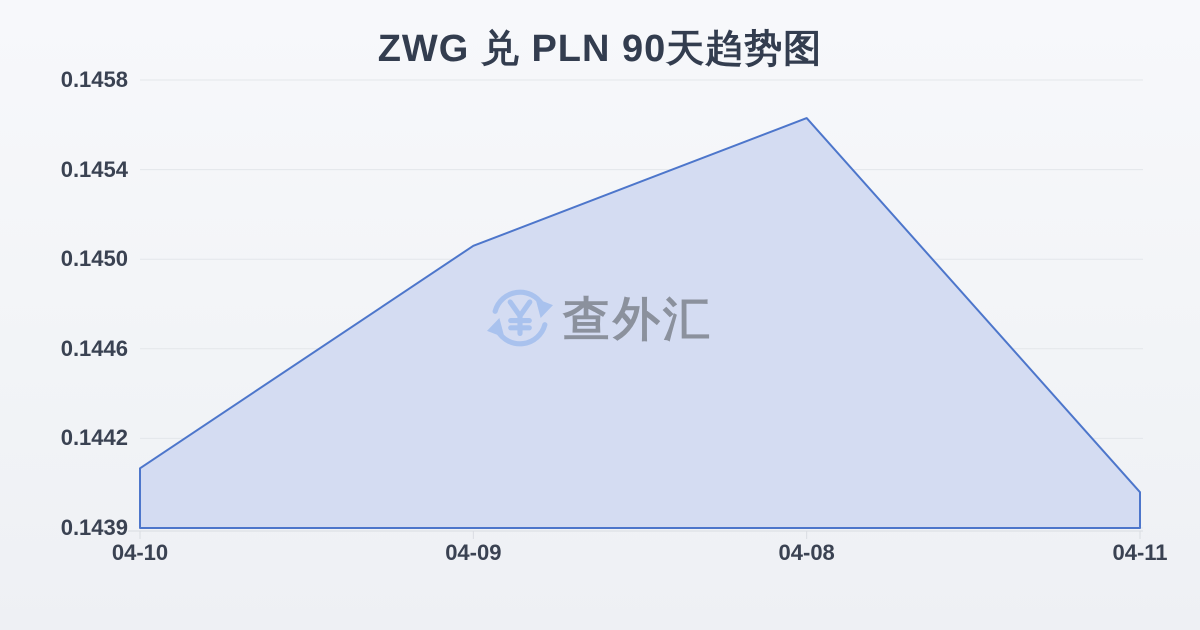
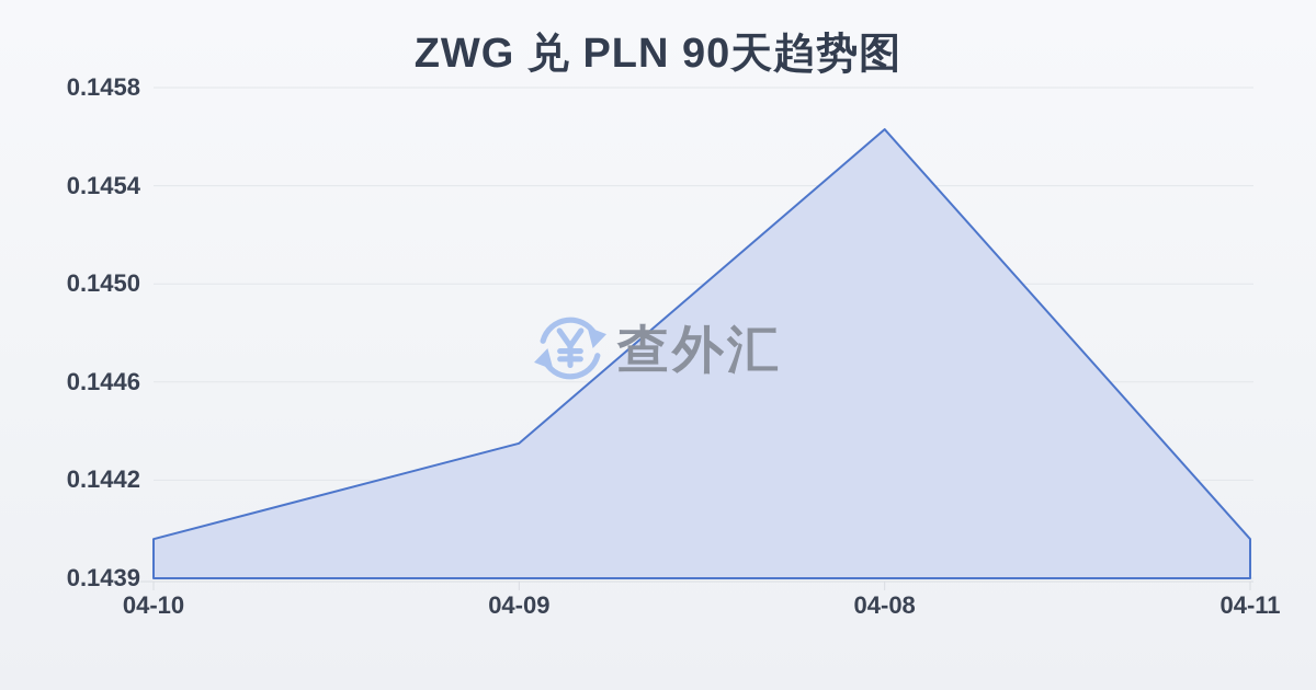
04-10: 0.14410 -> 0.14402
04-09: 0.14506 -> 0.14435
